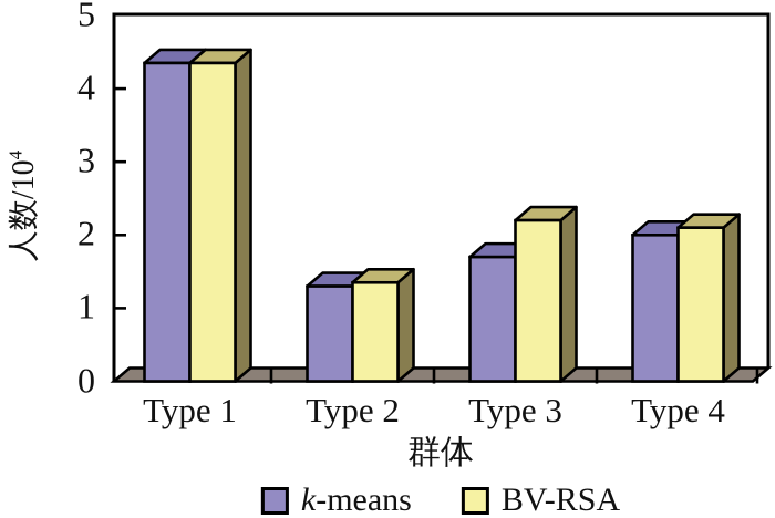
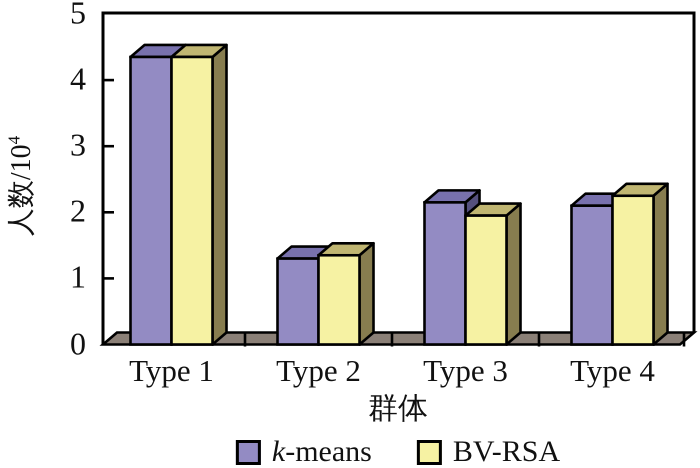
k-means/Type 3: 1.7 -> 2.1
BV-RSA/Type 3: 2.2 -> 1.9
k-means/Type 4: 2.0 -> 2.1
BV-RSA/Type 4: 2.1 -> 2.2
